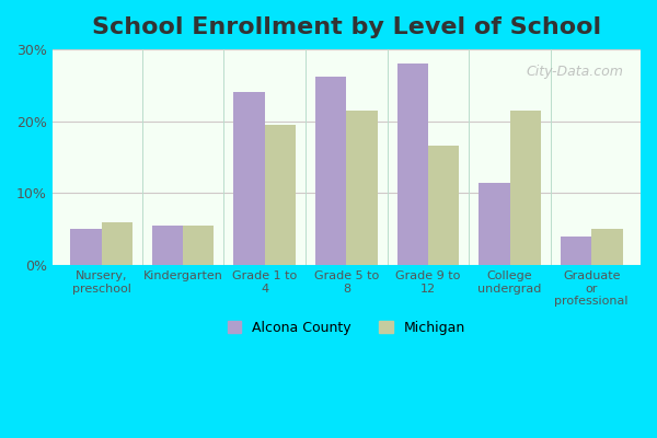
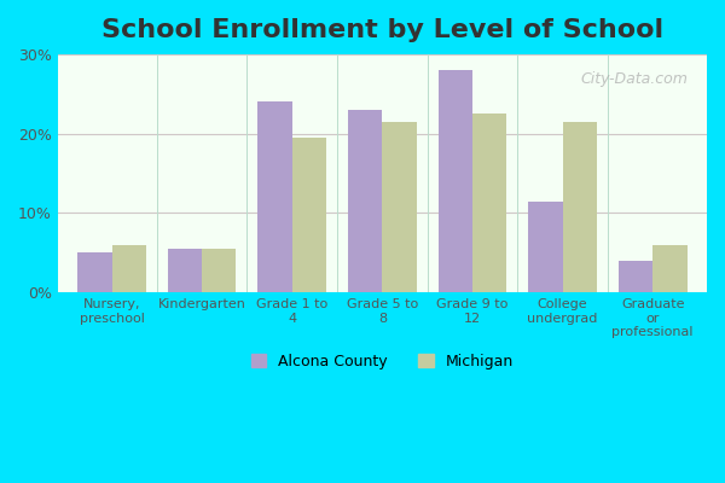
Alcona County/Grade 5 to 8: 26.2% -> 23.0%
Michigan/Grade 9 to 12: 16.6% -> 22.5%
Michigan/Graduate or professional: 5.0% -> 6.0%
